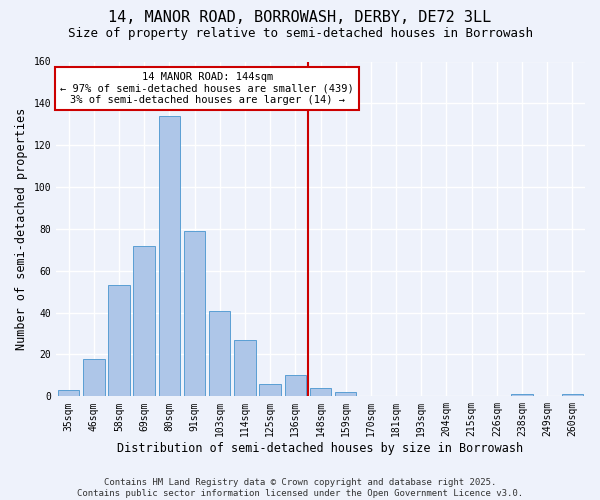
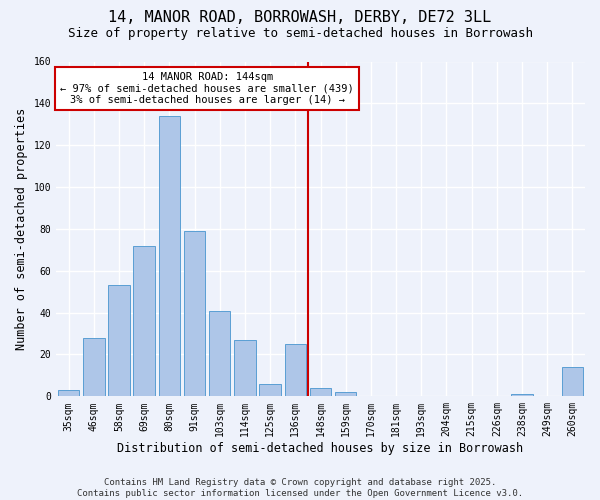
46sqm: 18 -> 28
136sqm: 10 -> 25
260sqm: 1 -> 14
